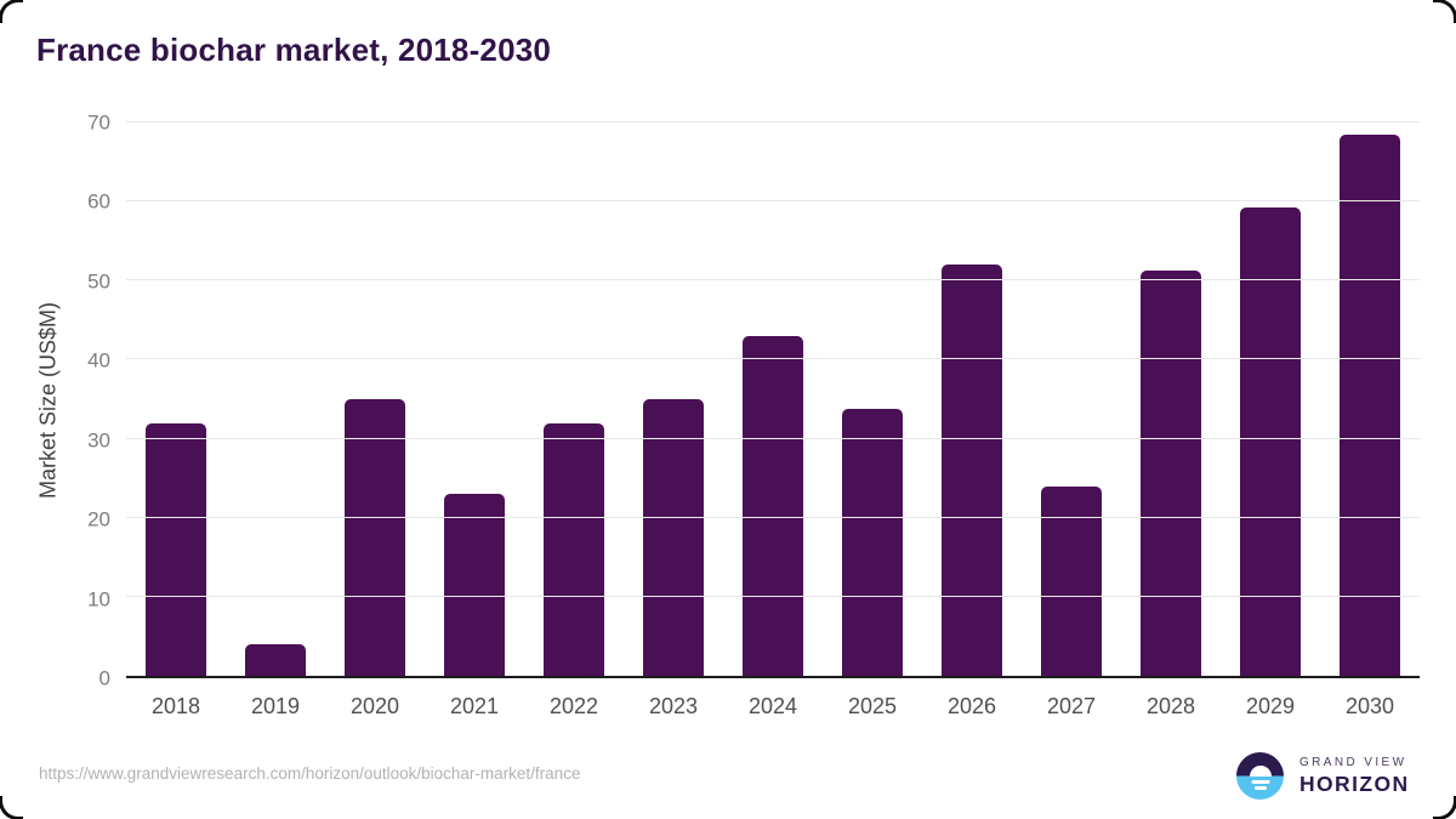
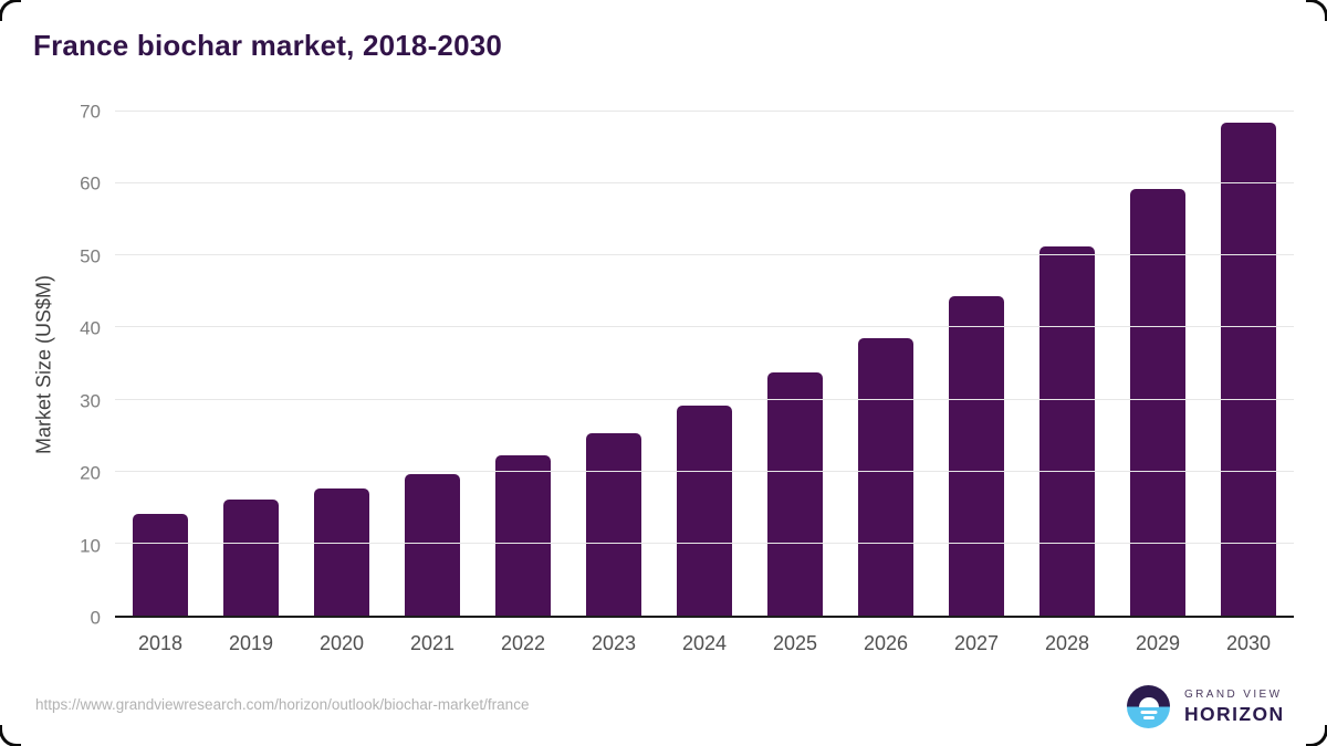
2018: 32 -> 14
2019: 4 -> 16
2020: 35 -> 18
2021: 23 -> 20
2022: 32 -> 22
2023: 35 -> 25
2024: 43 -> 29
2026: 52 -> 39
2027: 24 -> 44
